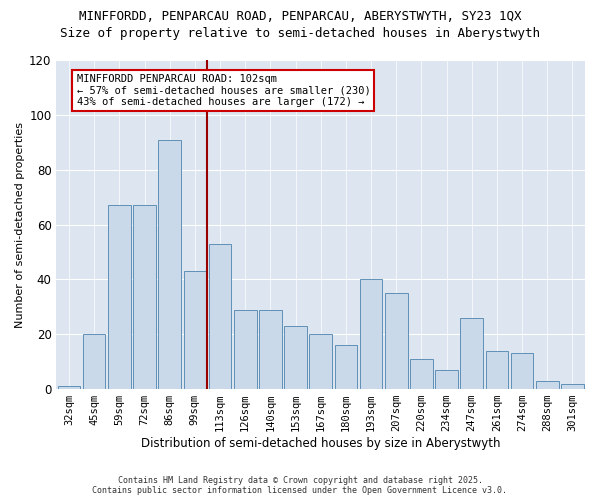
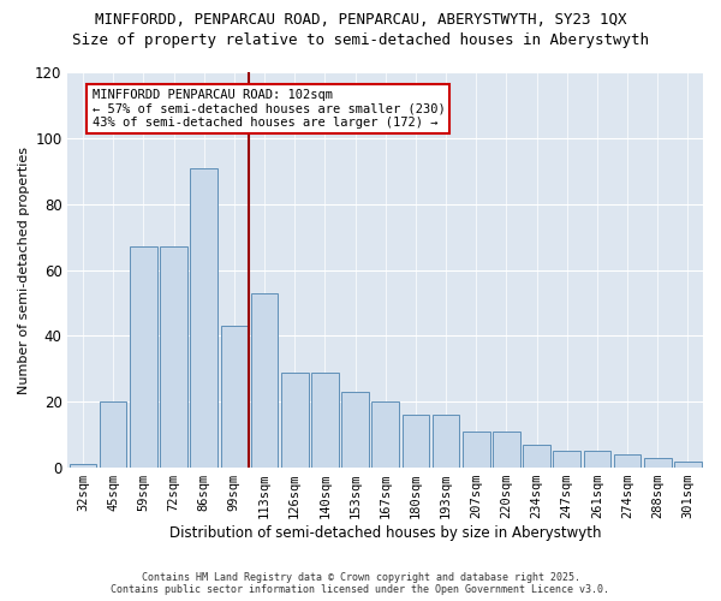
193sqm: 40 -> 16
207sqm: 35 -> 11
247sqm: 26 -> 5
261sqm: 14 -> 5
274sqm: 13 -> 4
